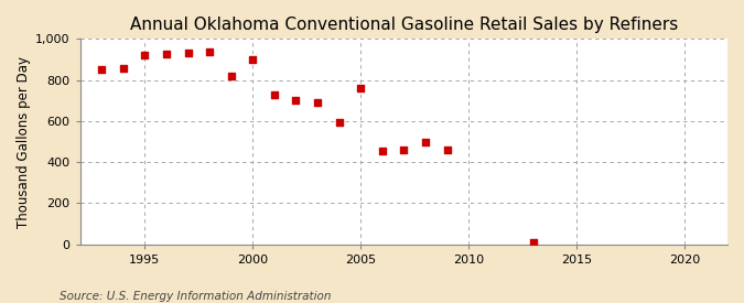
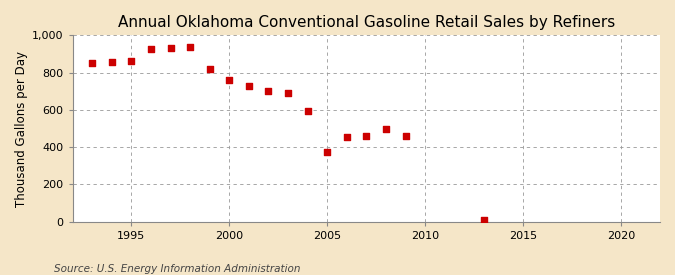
1995: 920 -> 860
2000: 900 -> 760
2005: 760 -> 370
